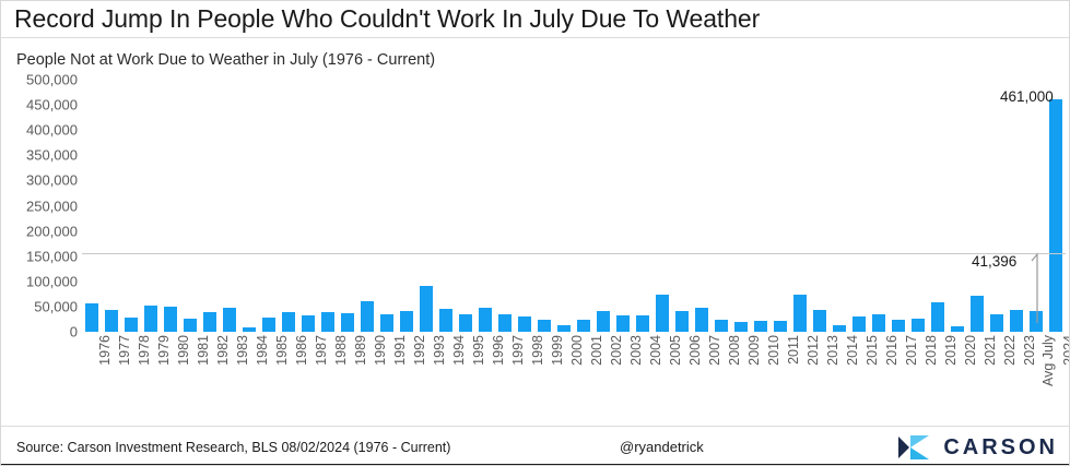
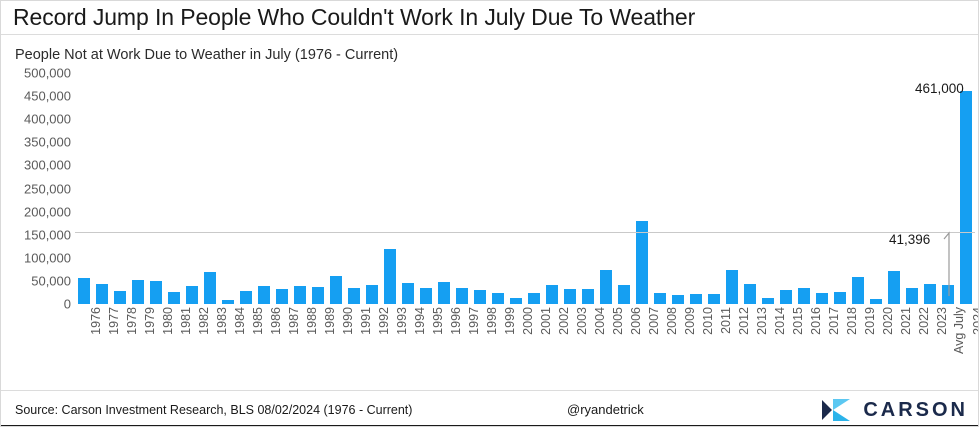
1983: 50000 -> 70000
1993: 90000 -> 120000
2007: 50000 -> 180000
